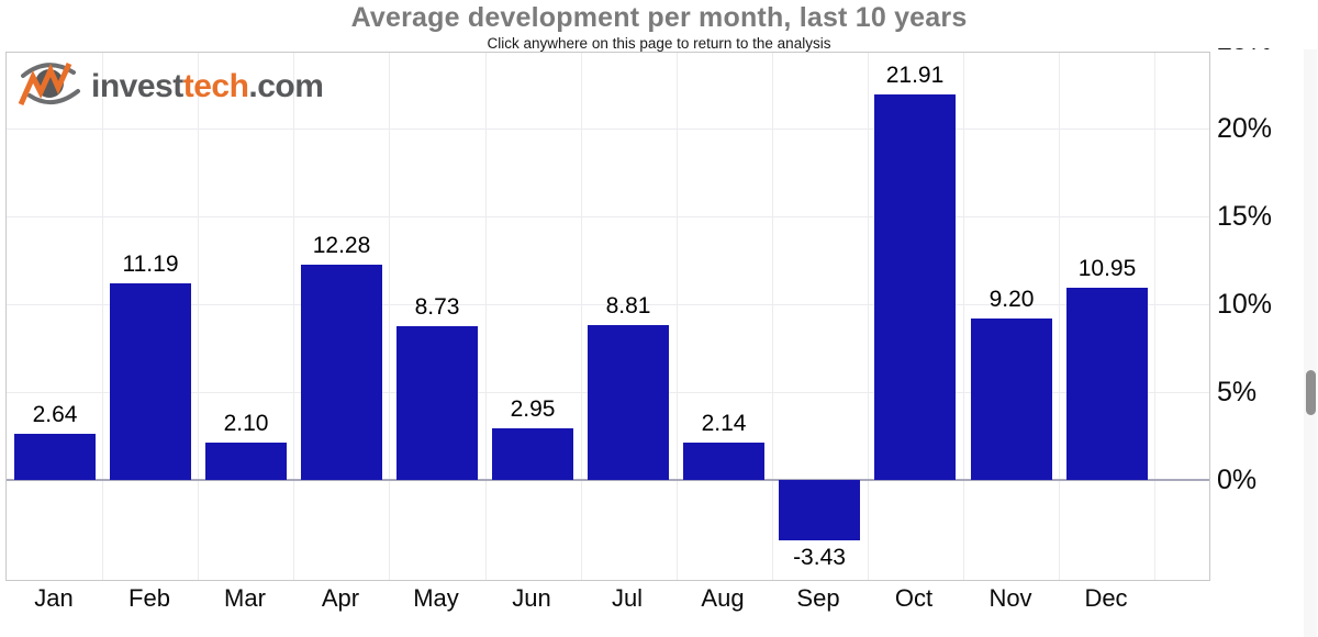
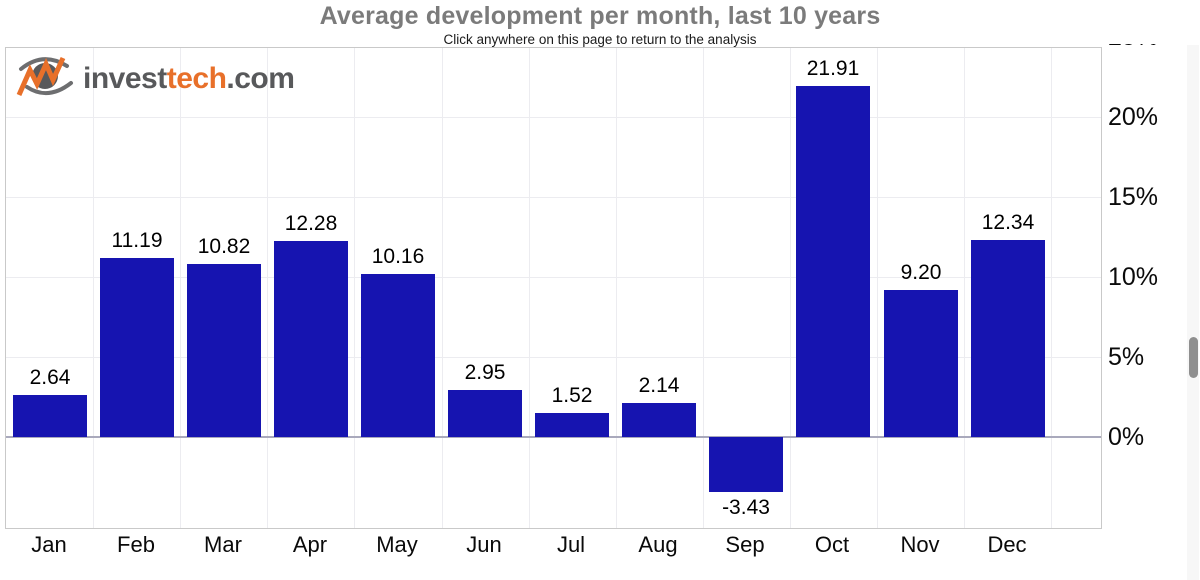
Mar: 2.10 -> 10.82
May: 8.73 -> 10.16
Jul: 8.81 -> 1.52
Dec: 10.95 -> 12.34
